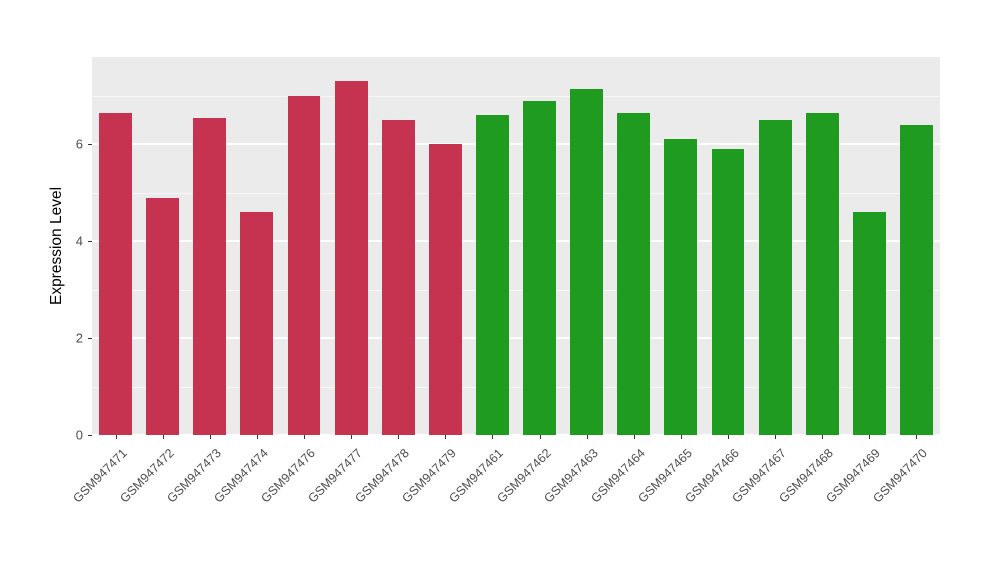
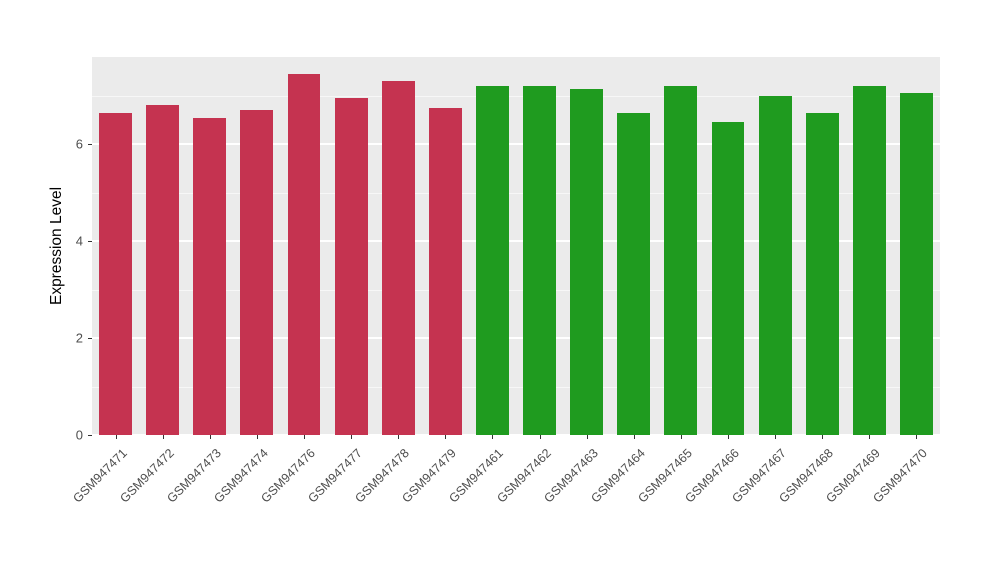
GSM947472: 4.9 -> 6.8
GSM947474: 4.6 -> 6.7
GSM947476: 7.0 -> 7.5
GSM947477: 7.3 -> 7.0
GSM947478: 6.5 -> 7.3
GSM947479: 6.0 -> 6.8
GSM947461: 6.6 -> 7.2
GSM947462: 6.9 -> 7.2
GSM947465: 6.1 -> 7.2
GSM947466: 5.9 -> 6.5
GSM947467: 6.5 -> 7.0
GSM947469: 4.6 -> 7.2
GSM947470: 6.4 -> 7.0
